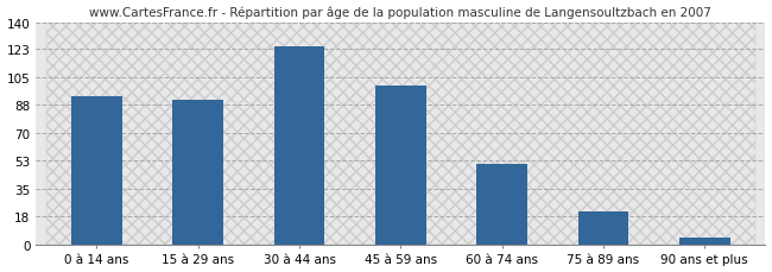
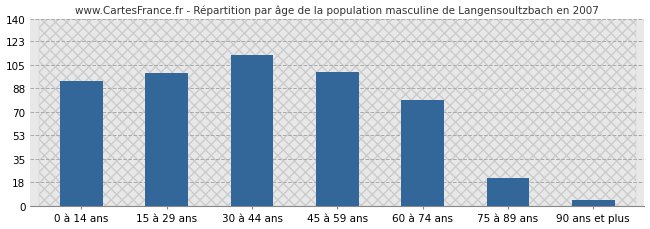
15 à 29 ans: 91 -> 99
30 à 44 ans: 125 -> 113
60 à 74 ans: 51 -> 79
